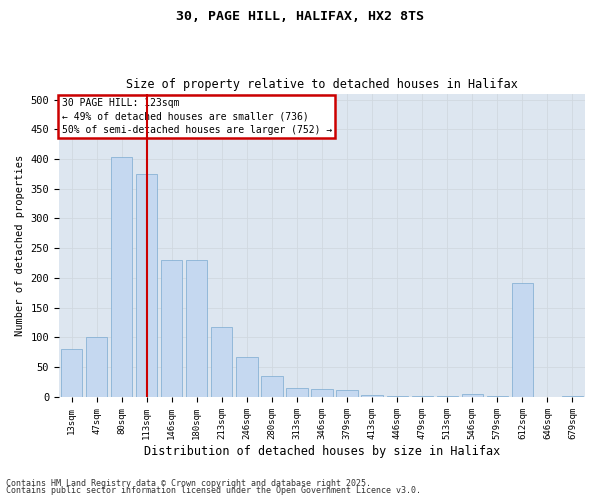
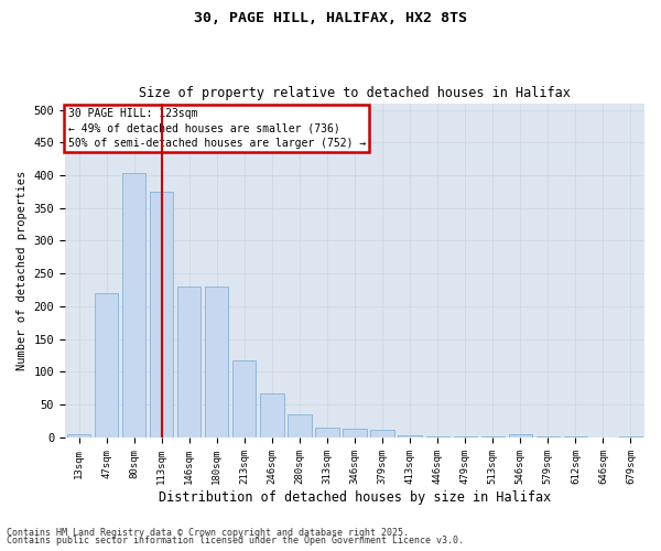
13sqm: 80 -> 5
47sqm: 100 -> 220
612sqm: 192 -> 1
